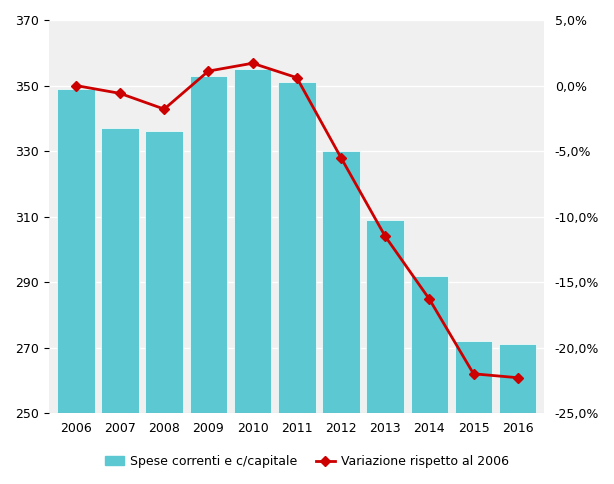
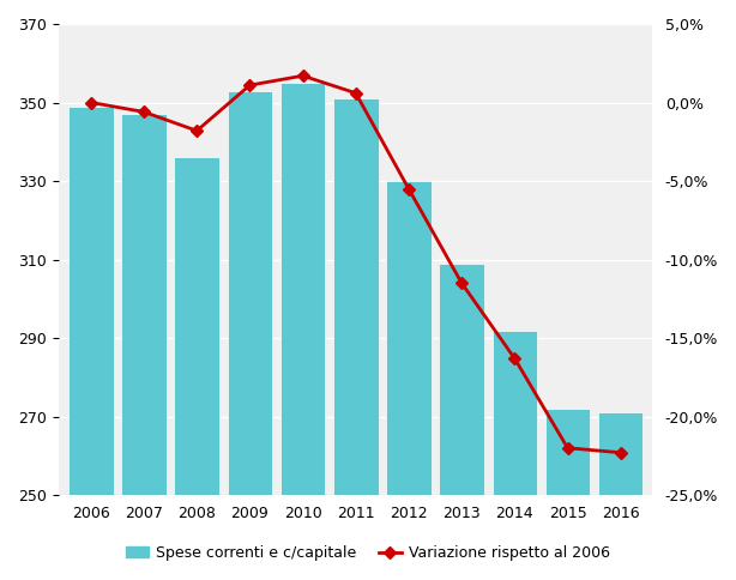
Spese correnti e c/capitale/2007: 337 -> 347
